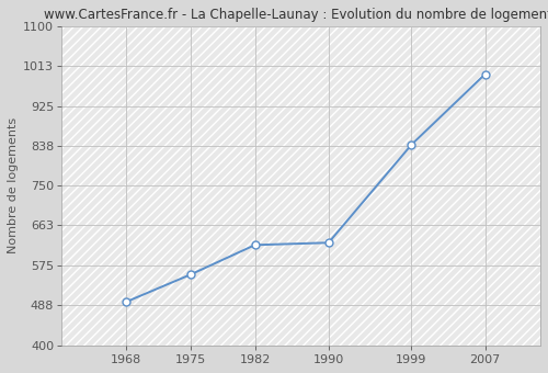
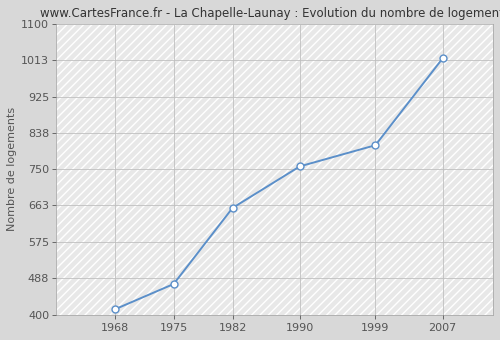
1968: 495 -> 413
1975: 555 -> 474
1982: 620 -> 657
1990: 625 -> 757
1999: 840 -> 808
2007: 995 -> 1017
